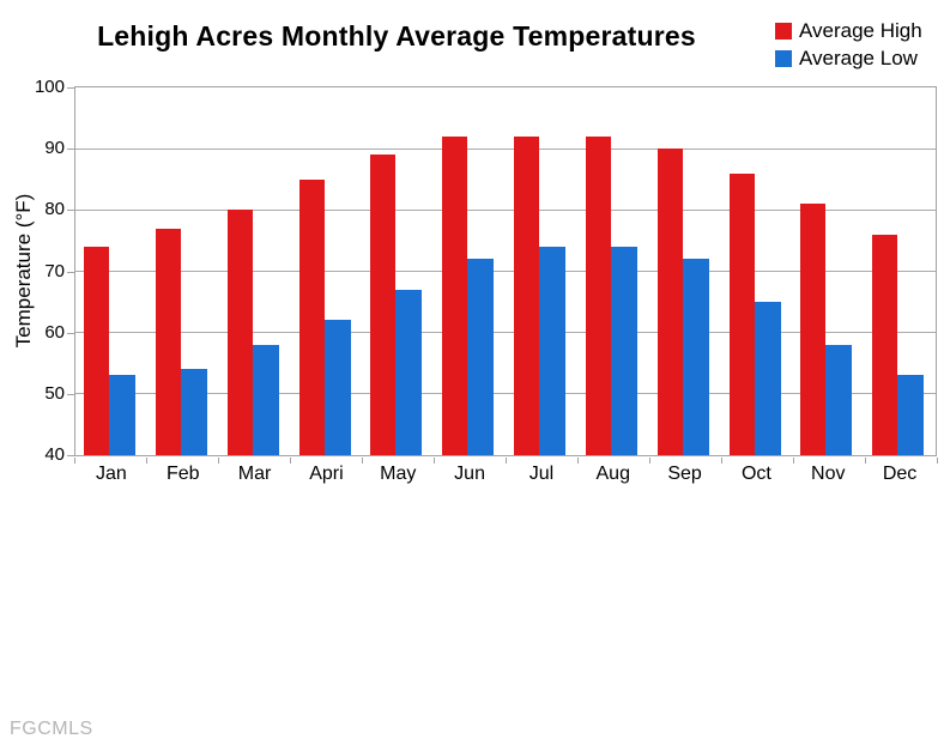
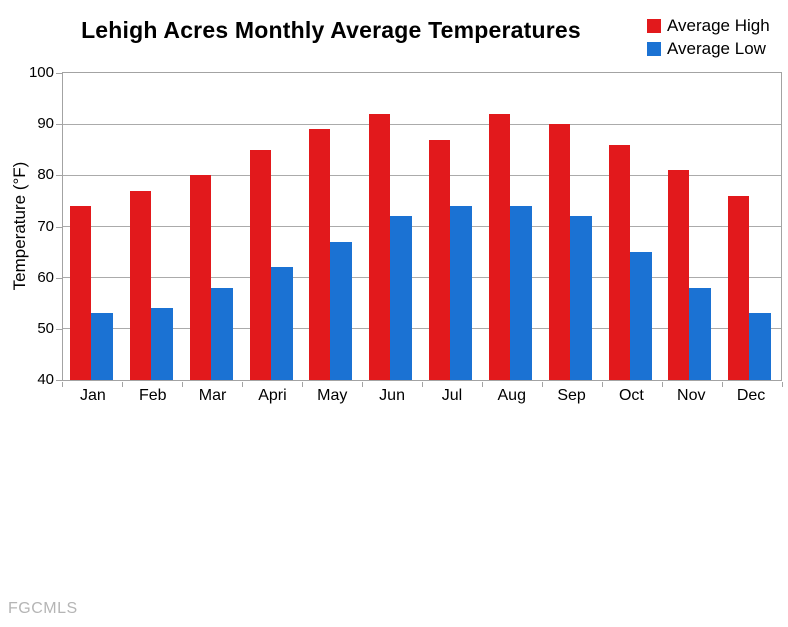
Average High/Jul: 92 -> 87
